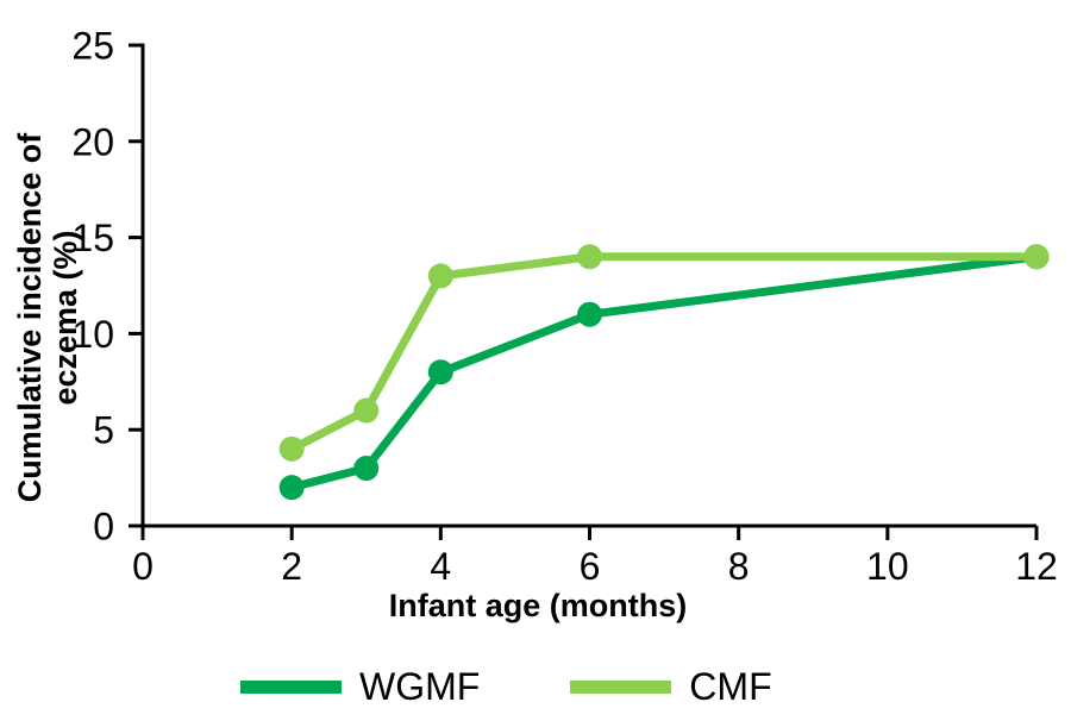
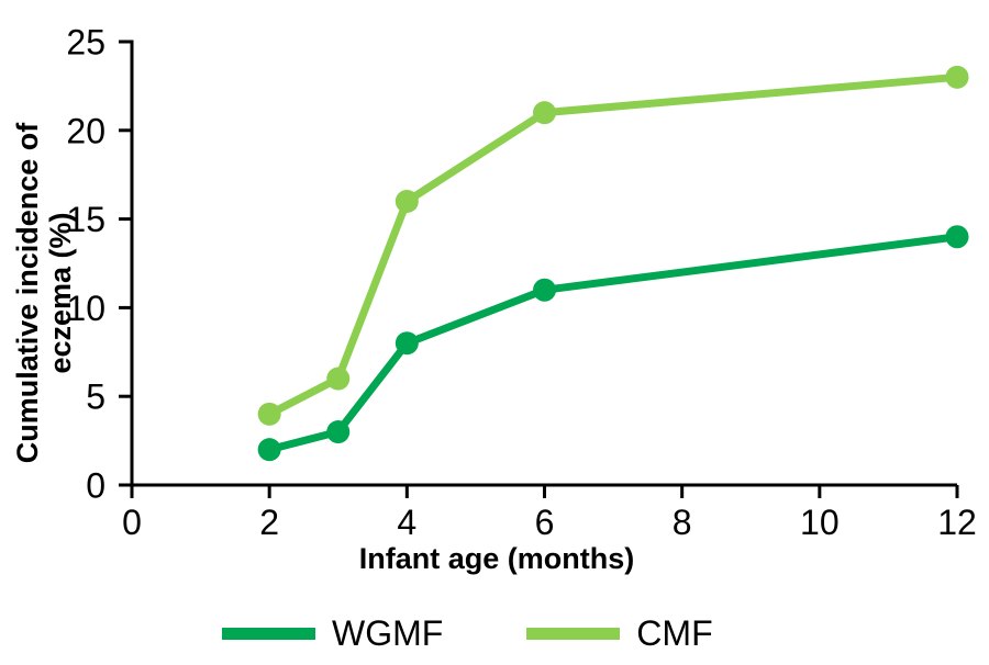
CMF/4: 13 -> 16
CMF/6: 14 -> 21
CMF/12: 14 -> 23
